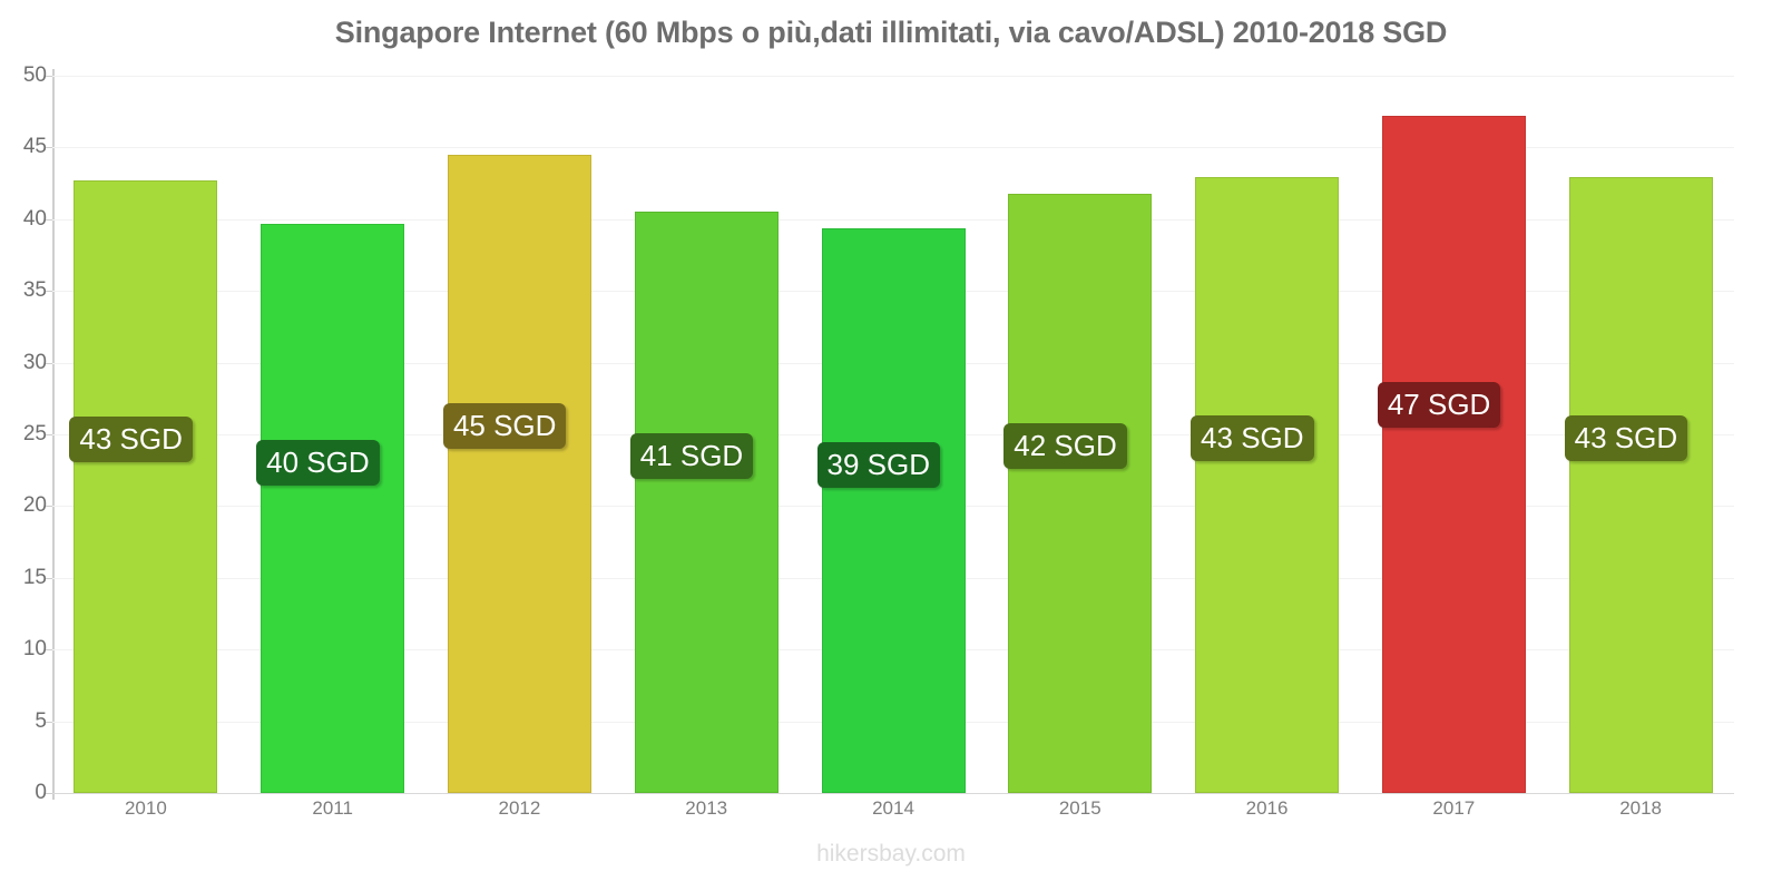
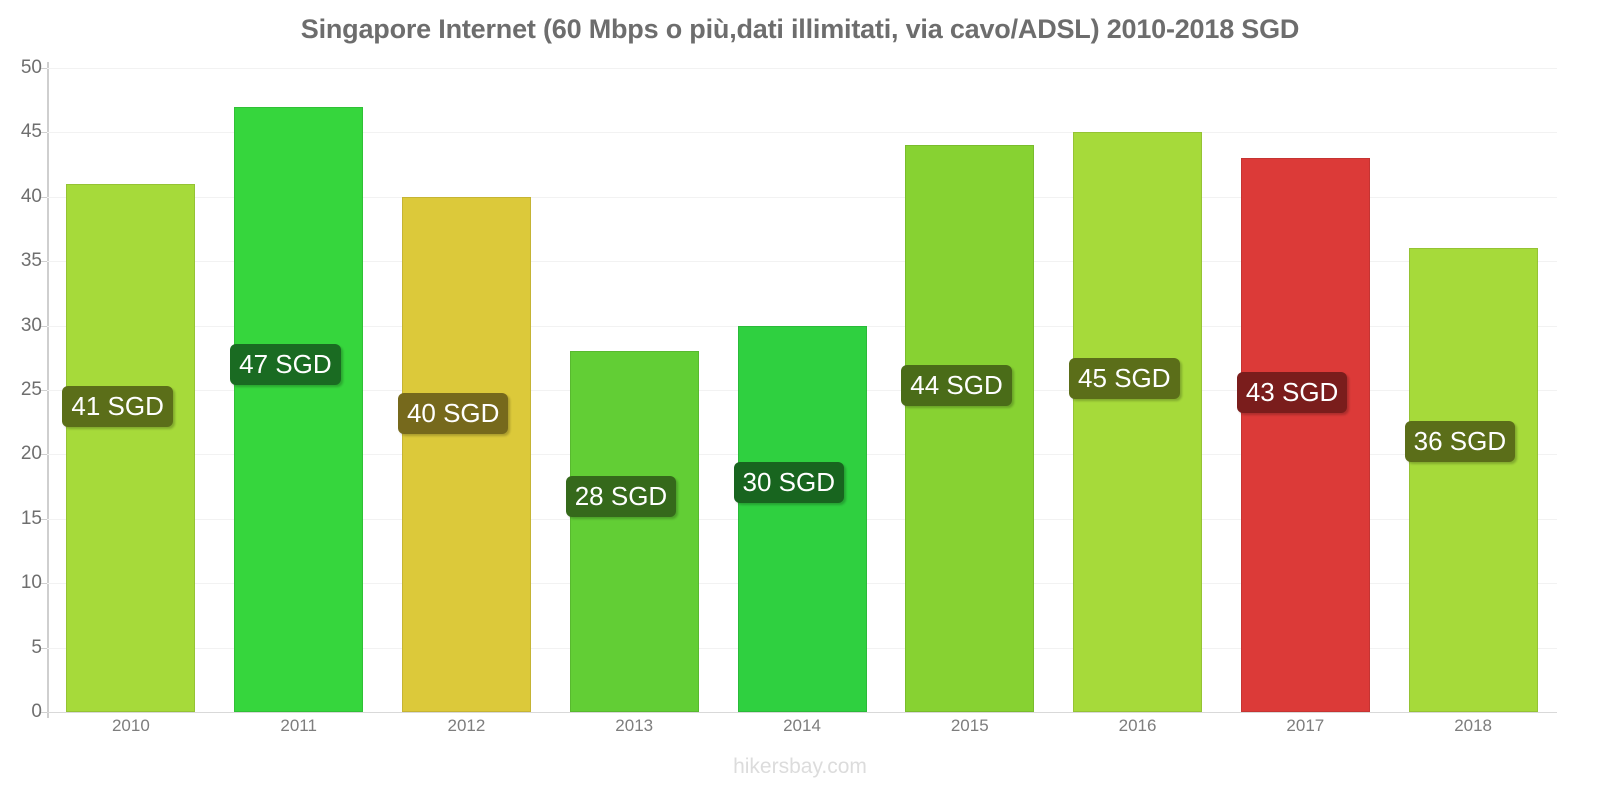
2010: 43 -> 41
2011: 40 -> 47
2012: 45 -> 40
2013: 41 -> 28
2014: 39 -> 30
2015: 42 -> 44
2016: 43 -> 45
2017: 47 -> 43
2018: 43 -> 36
